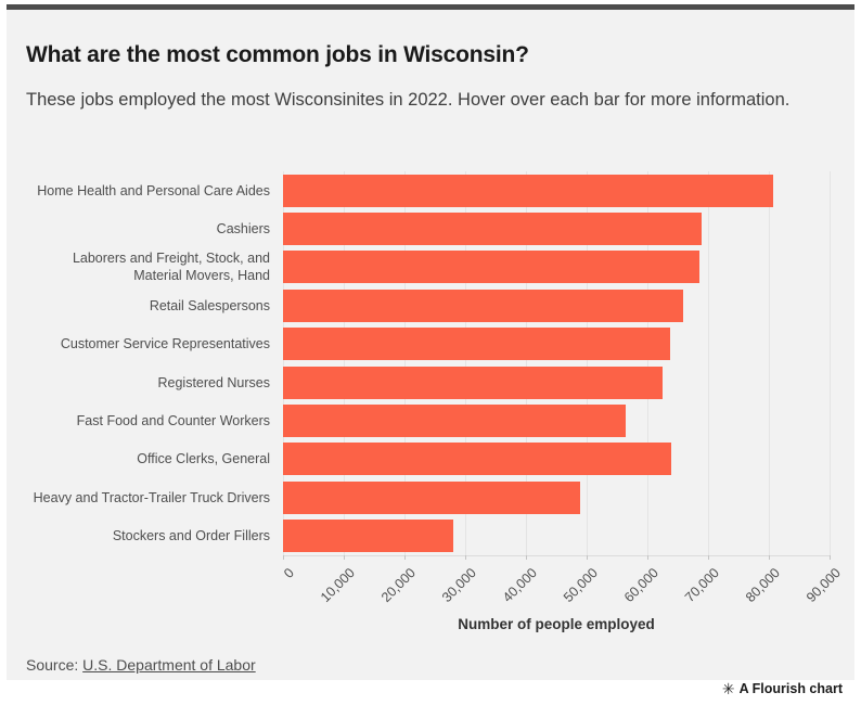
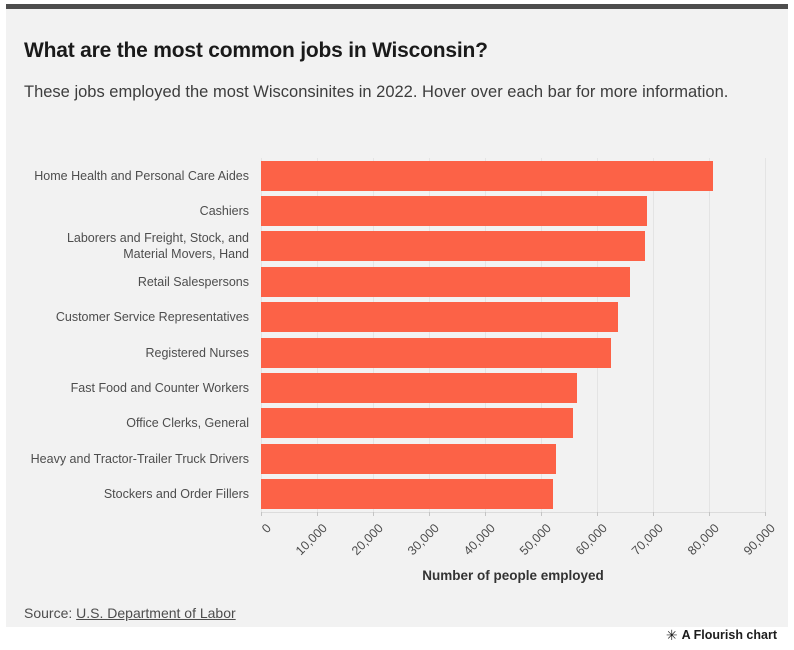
Office Clerks, General: 64000 -> 56000
Heavy and Tractor-Trailer Truck Drivers: 49000 -> 53000
Stockers and Order Fillers: 28000 -> 52000
